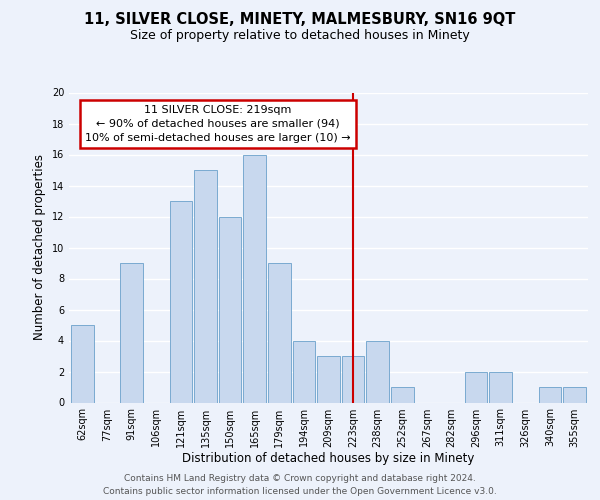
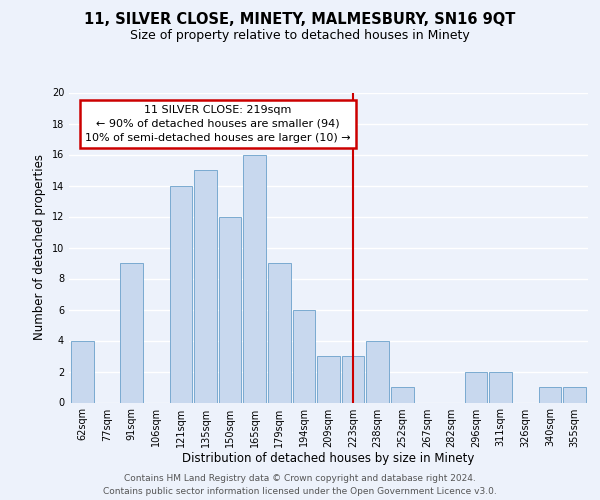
62sqm: 5 -> 4
121sqm: 13 -> 14
194sqm: 4 -> 6
